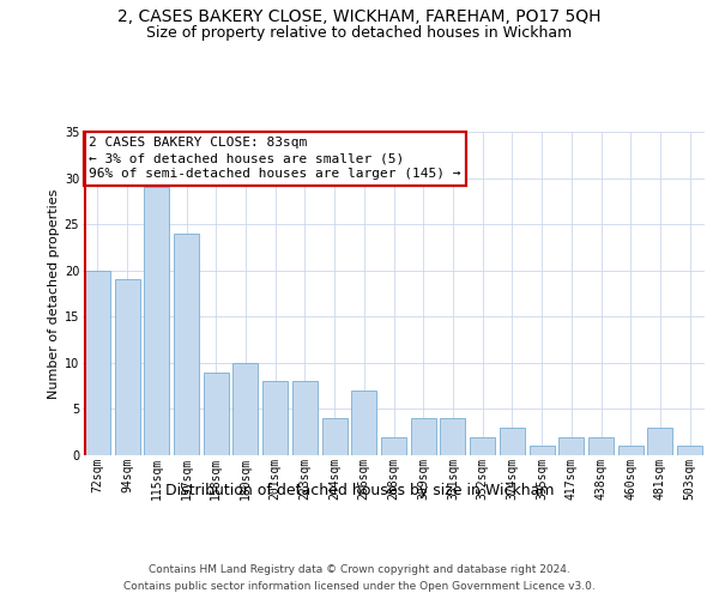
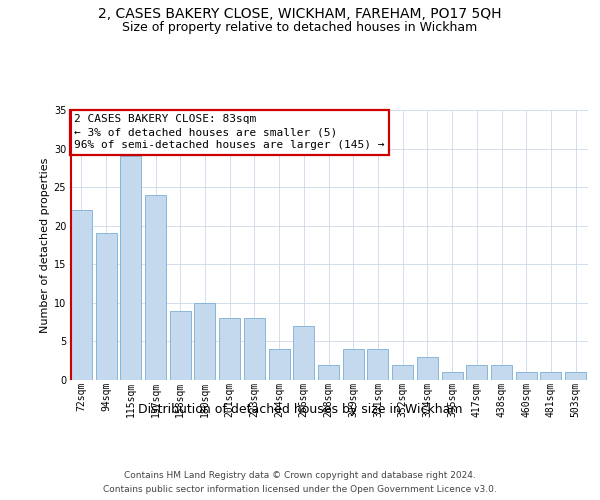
72sqm: 20 -> 22
481sqm: 3 -> 1
